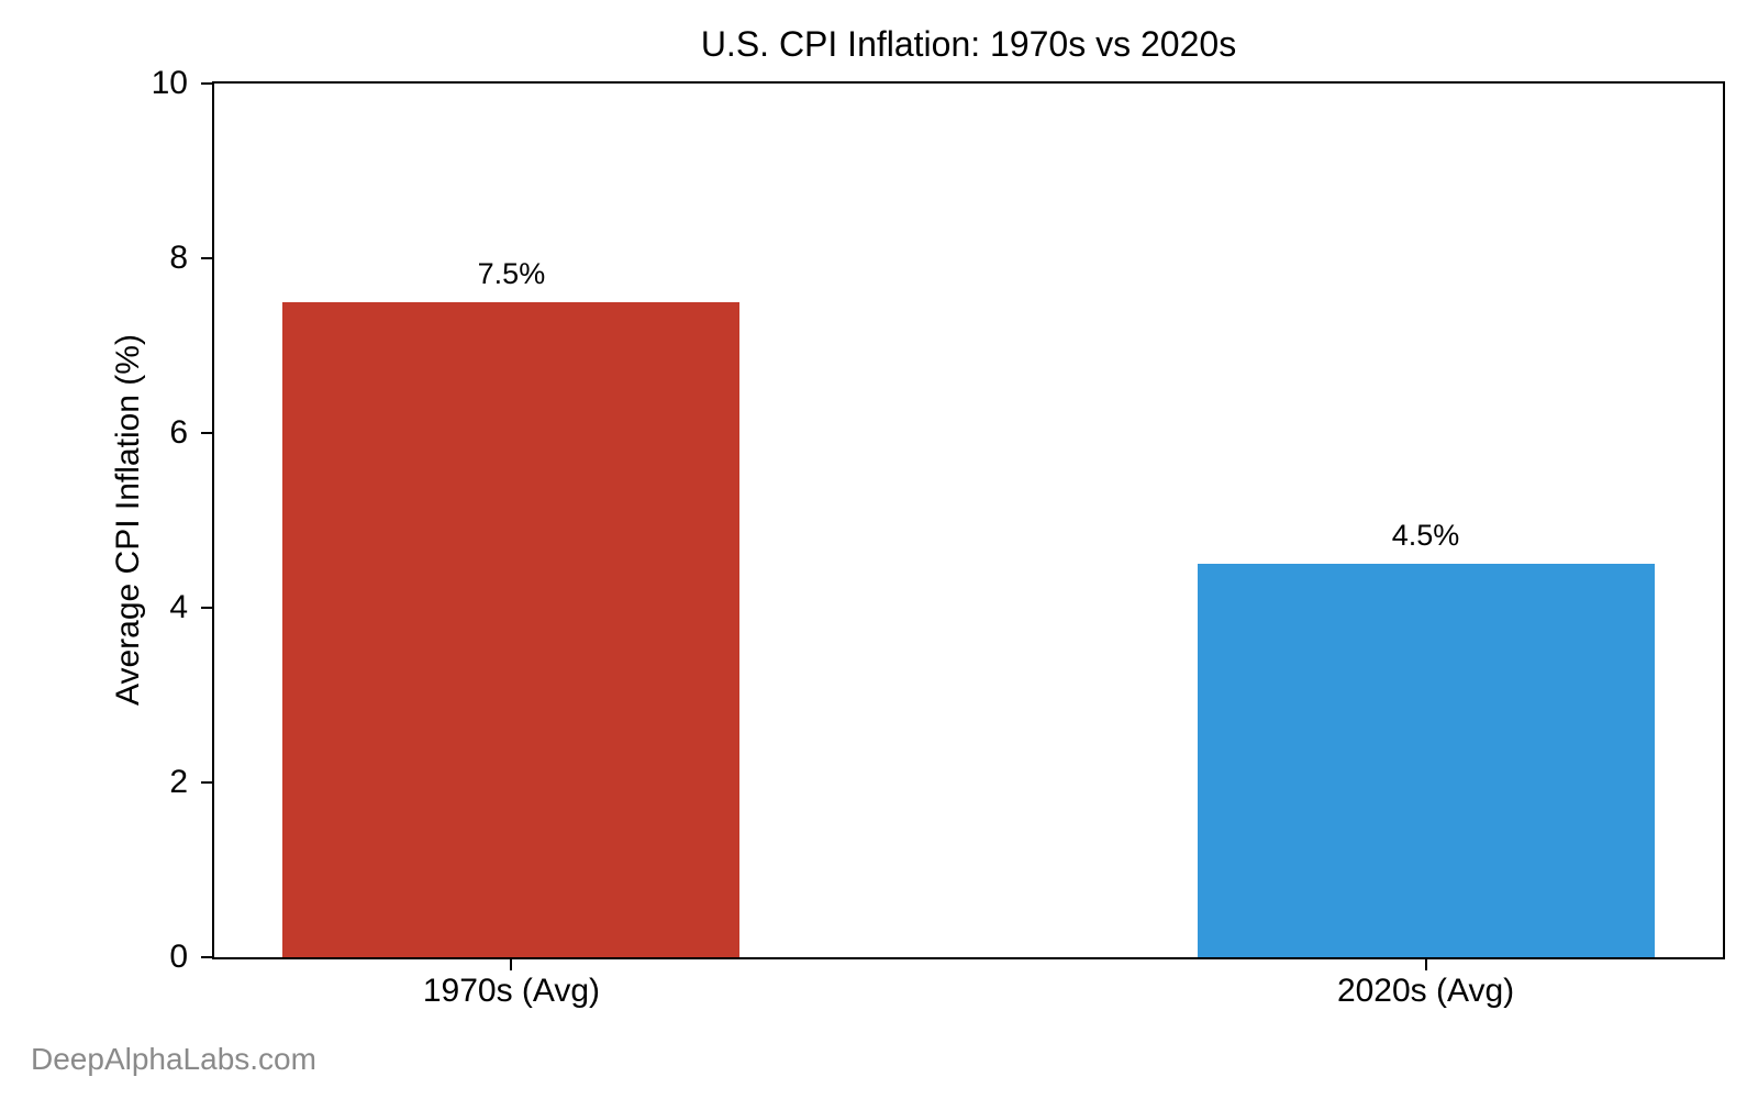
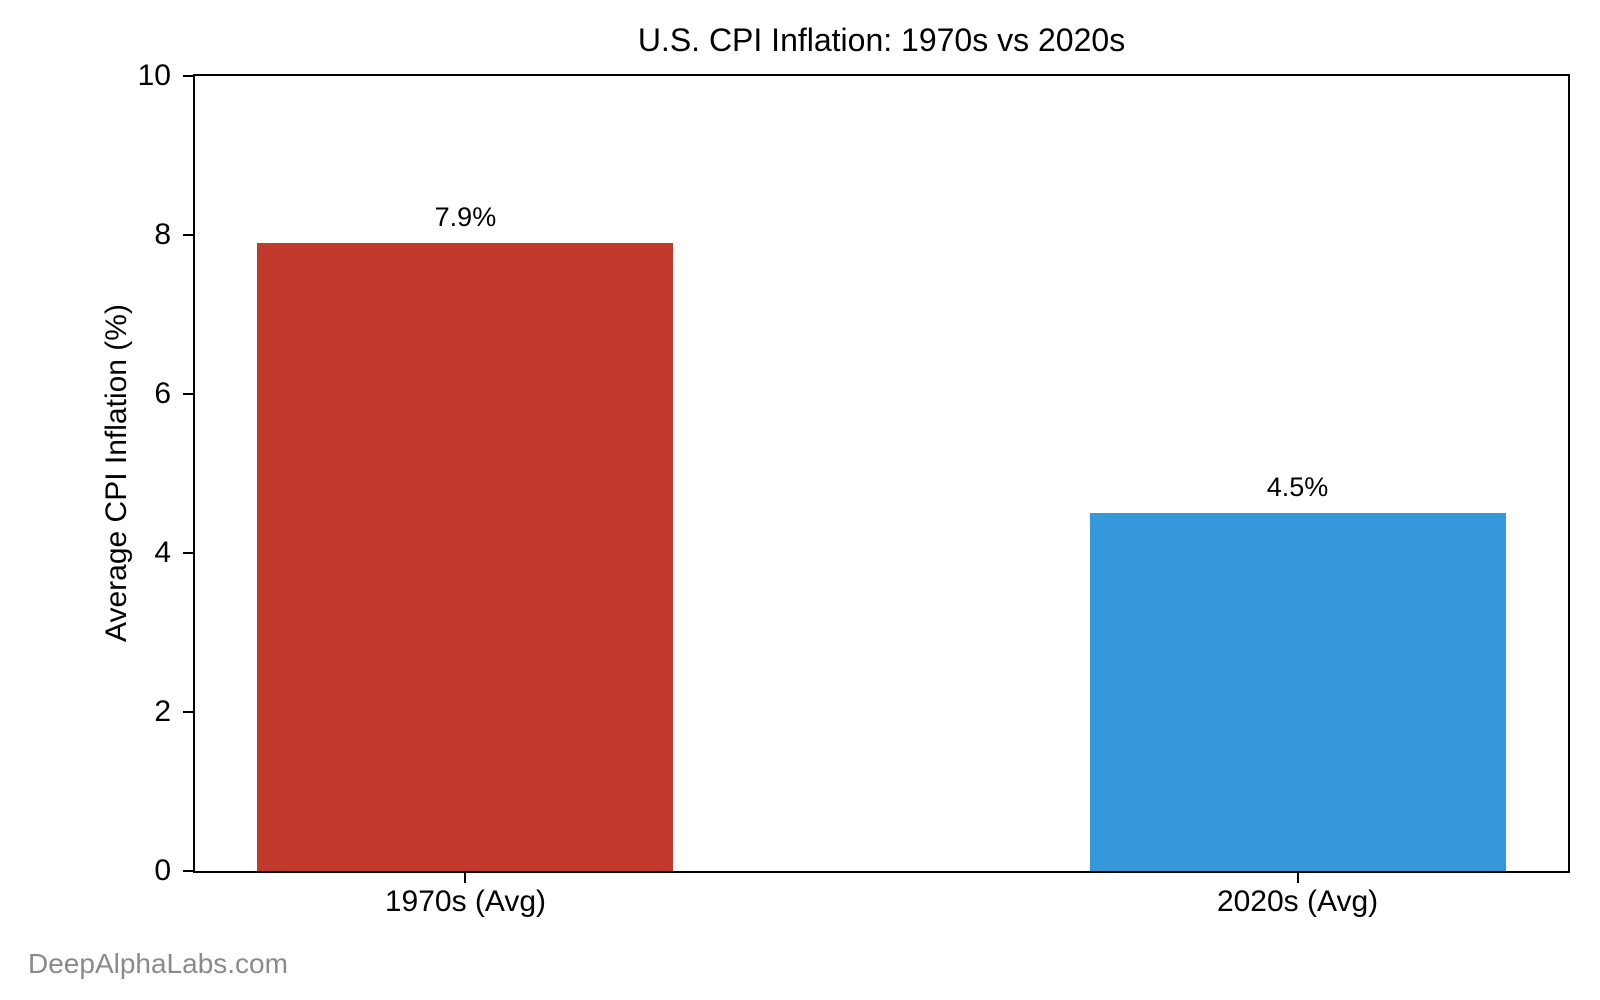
1970s (Avg): 7.5% -> 7.9%
